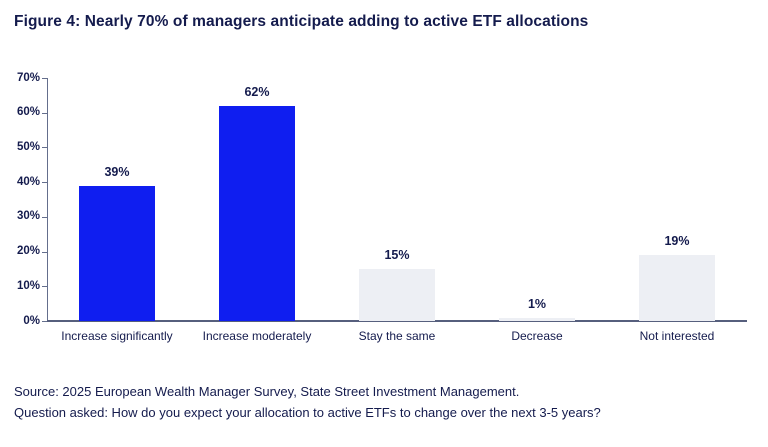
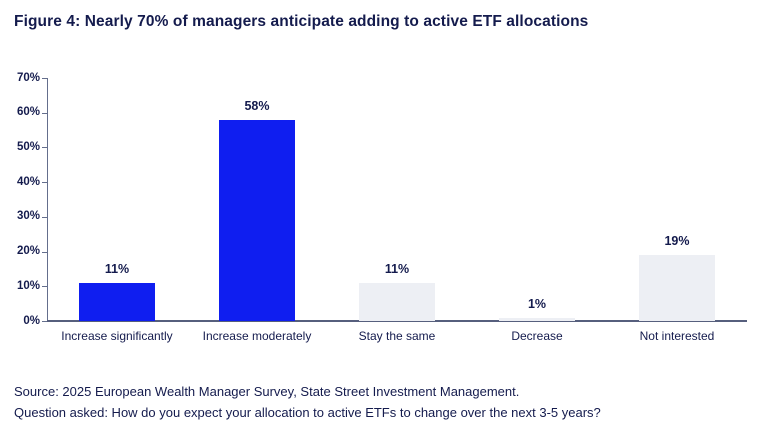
Increase significantly: 39% -> 11%
Increase moderately: 62% -> 58%
Stay the same: 15% -> 11%
